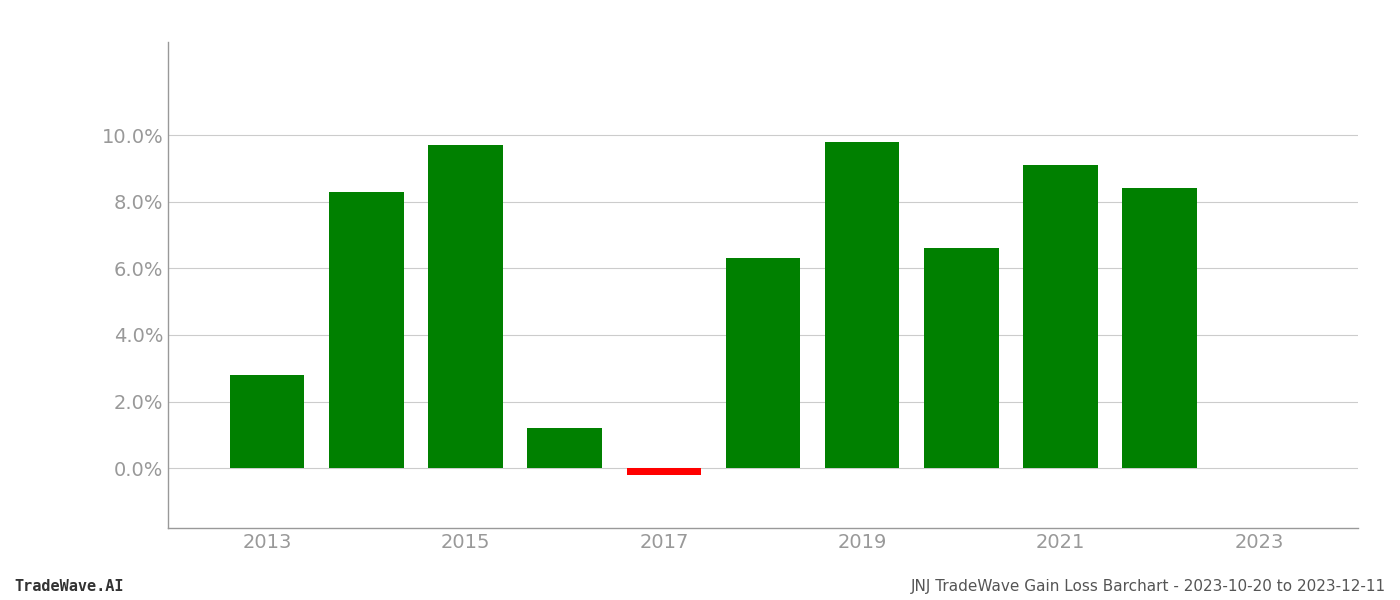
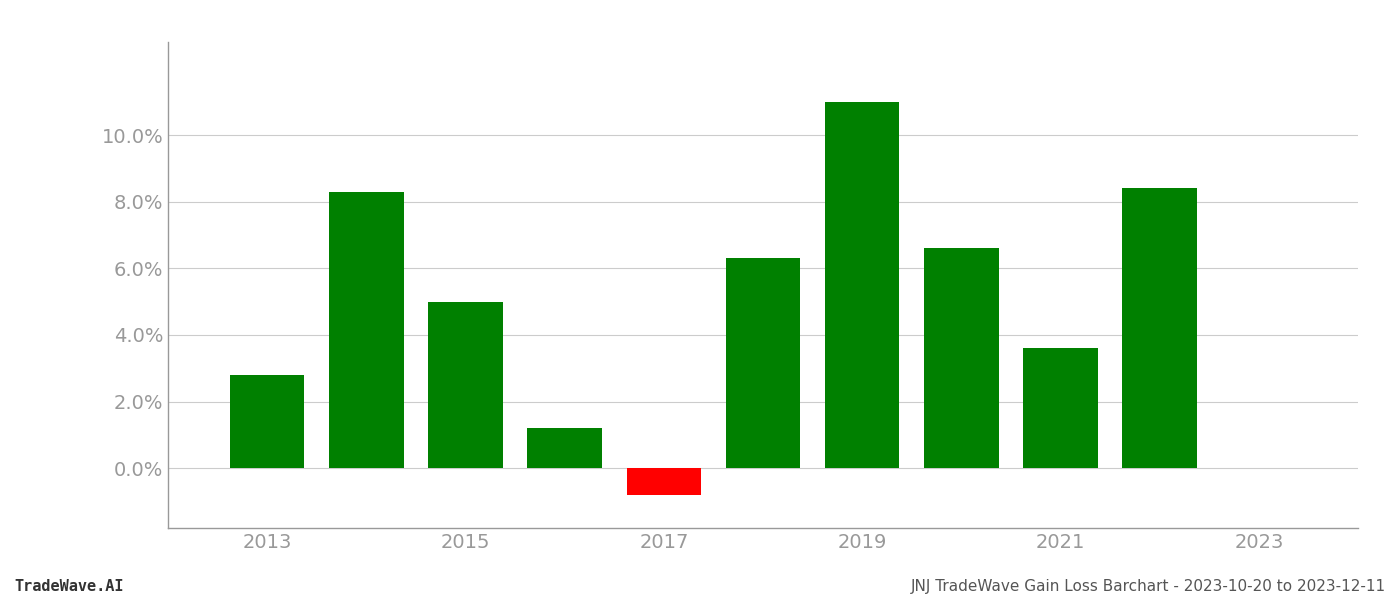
2015: 9.7% -> 5.0%
2017: -0.2% -> -0.8%
2019: 9.8% -> 11.0%
2021: 9.1% -> 3.6%
